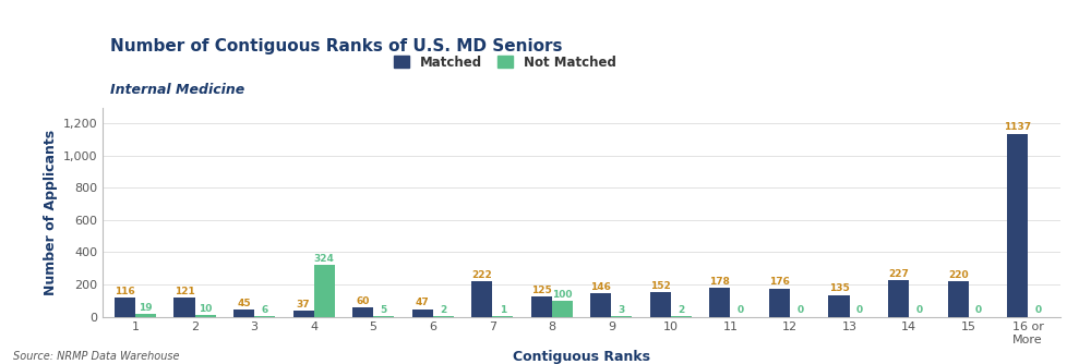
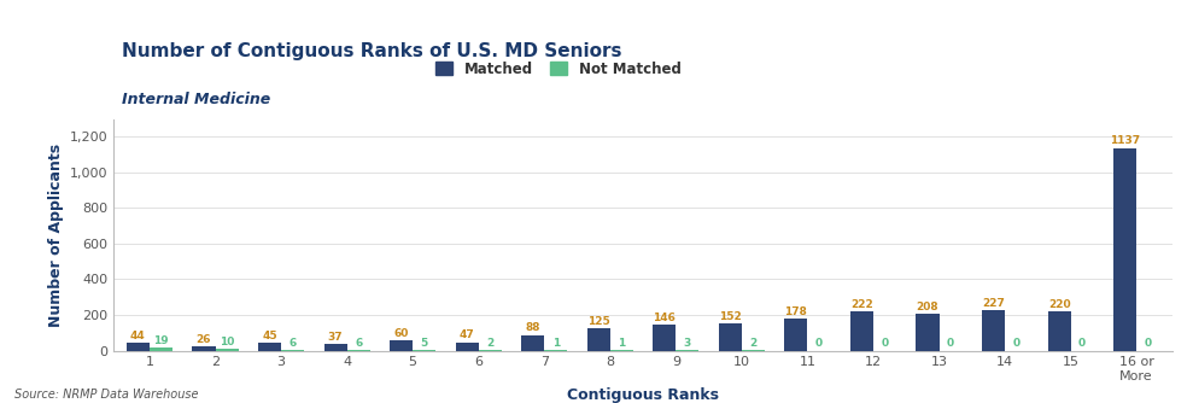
Matched/1: 116 -> 44
Matched/2: 121 -> 26
Not Matched/4: 324 -> 6
Matched/7: 222 -> 88
Not Matched/8: 100 -> 1
Matched/12: 176 -> 222
Matched/13: 135 -> 208
